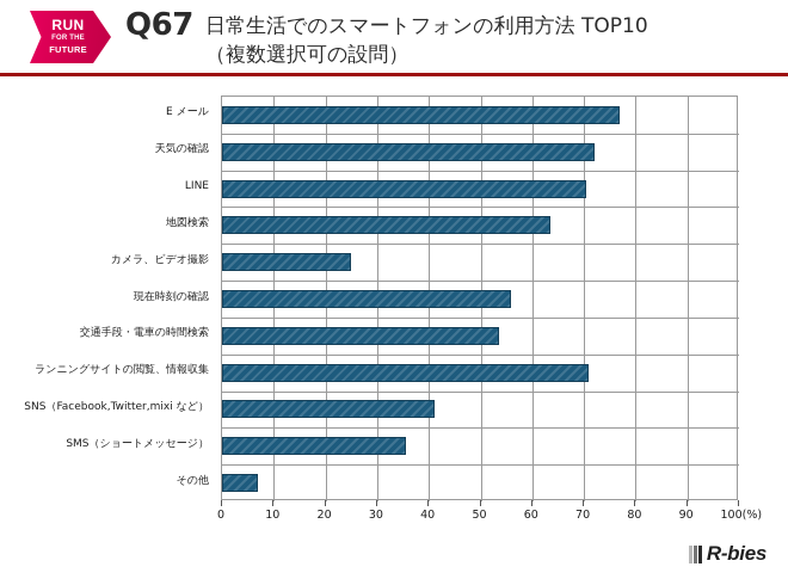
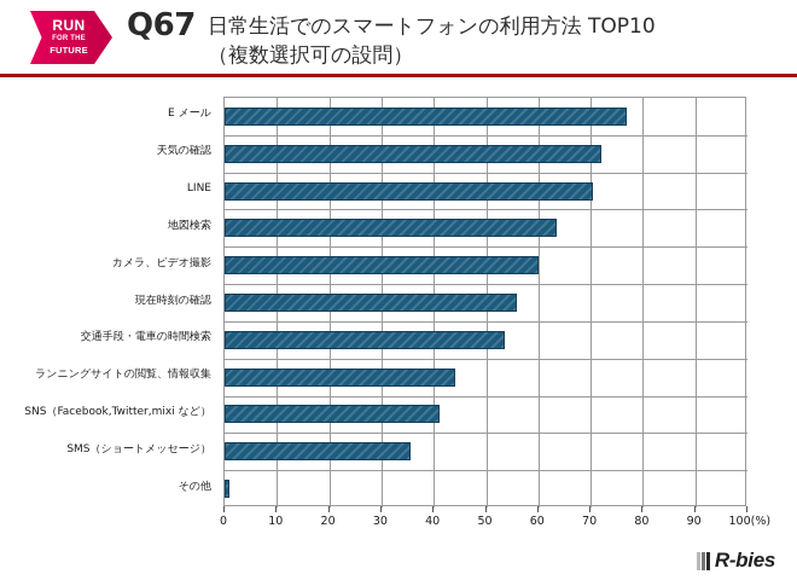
カメラ、ビデオ撮影: 25 -> 60
ランニングサイトの閲覧、情報収集: 71 -> 44
その他: 7 -> 1
